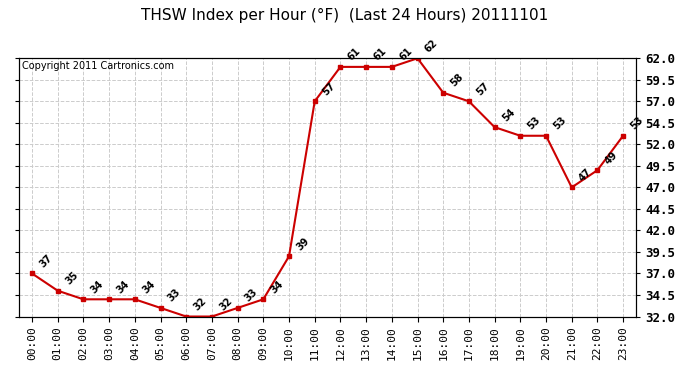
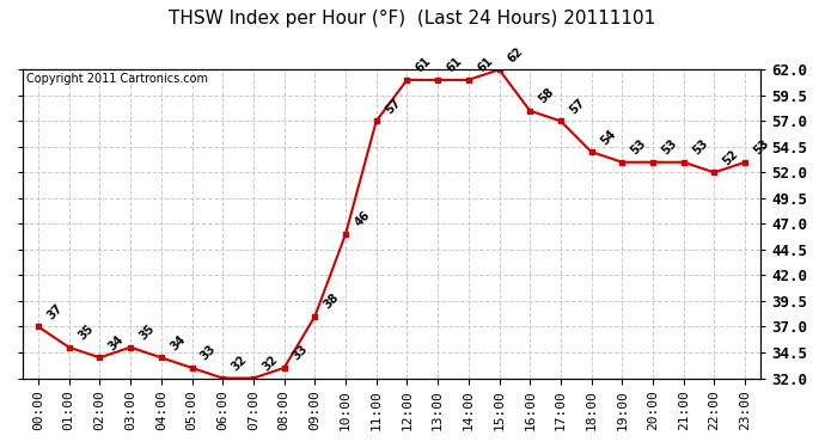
03:00: 34 -> 35
09:00: 34 -> 38
10:00: 39 -> 46
21:00: 47 -> 53
22:00: 49 -> 52
